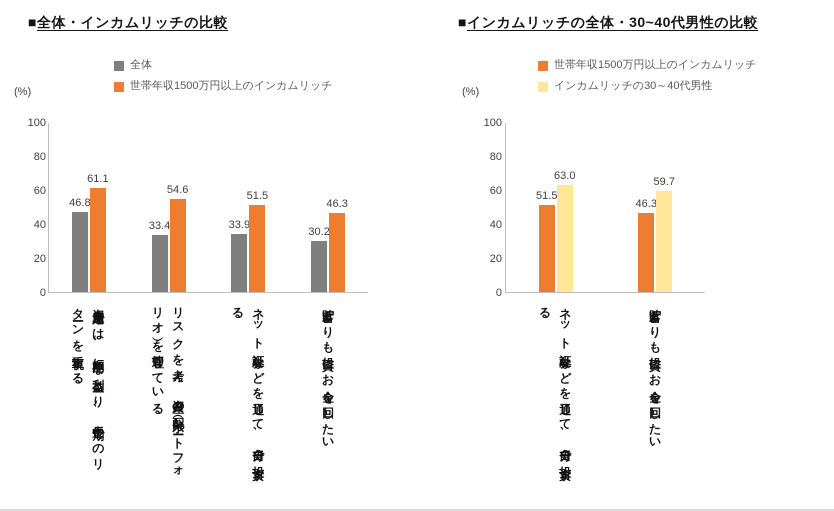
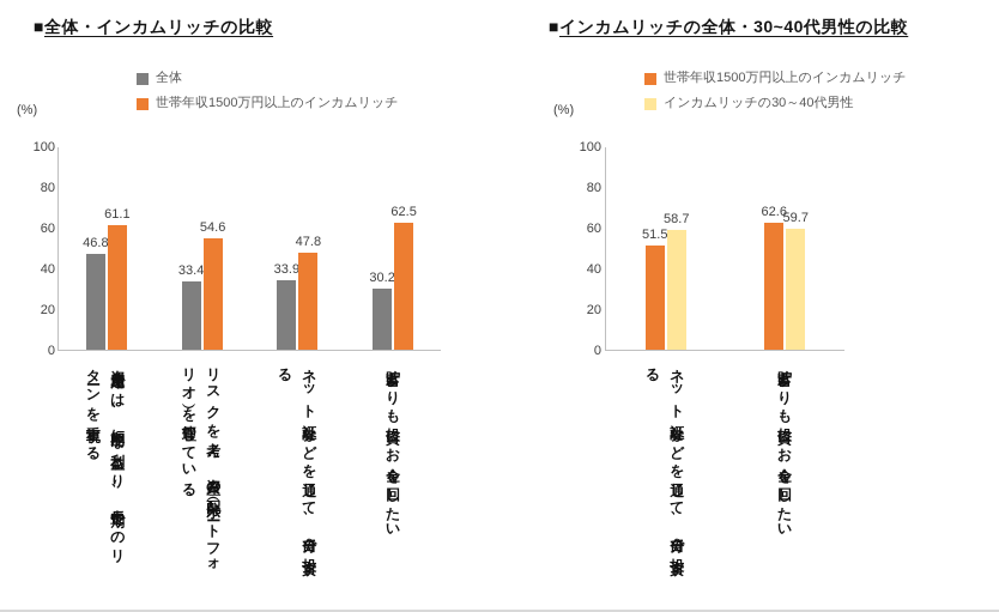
全体・インカムリッチの比較/世帯年収1500万円以上のインカムリッチ/ネット証券などを通じて、自分で投資する: 51.5 -> 47.8
全体・インカムリッチの比較/世帯年収1500万円以上のインカムリッチ/貯蓄よりも投資にお金を回したい: 46.3 -> 62.5
インカムリッチの全体・30~40代男性の比較/インカムリッチの30～40代男性/ネット証券などを通じて、自分で投資する: 63.0 -> 58.7
インカムリッチの全体・30~40代男性の比較/世帯年収1500万円以上のインカムリッチ/貯蓄よりも投資にお金を回したい: 46.3 -> 62.6
